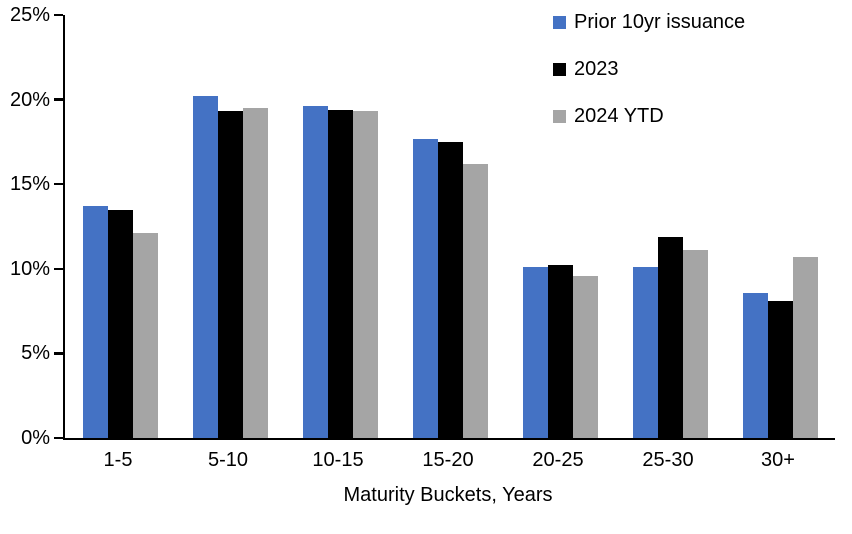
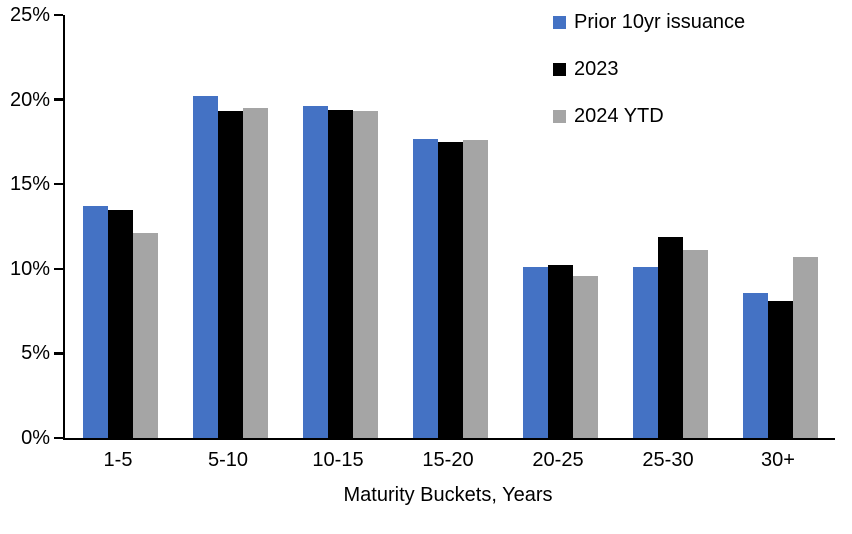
2024 YTD/15-20: 16.2% -> 17.6%
